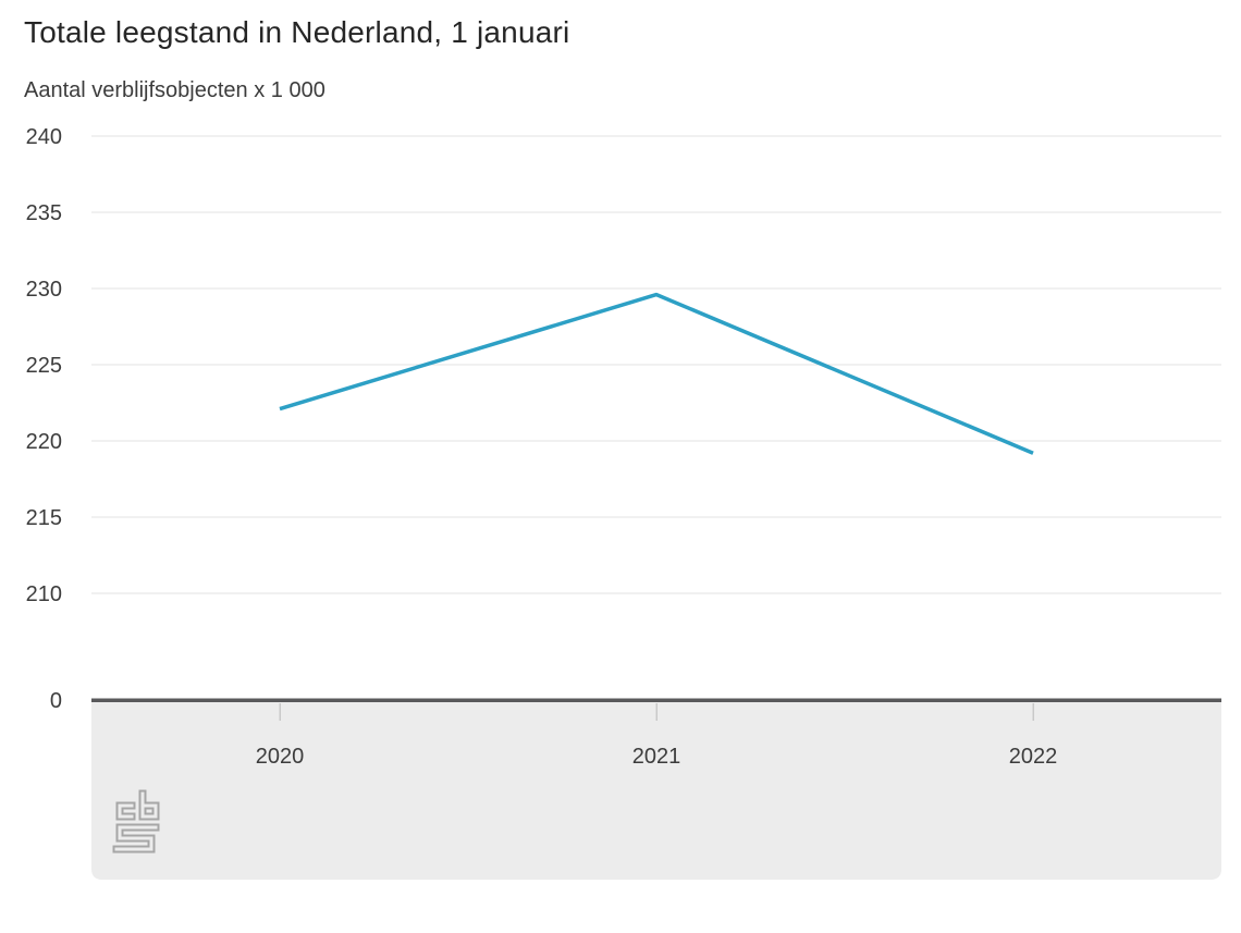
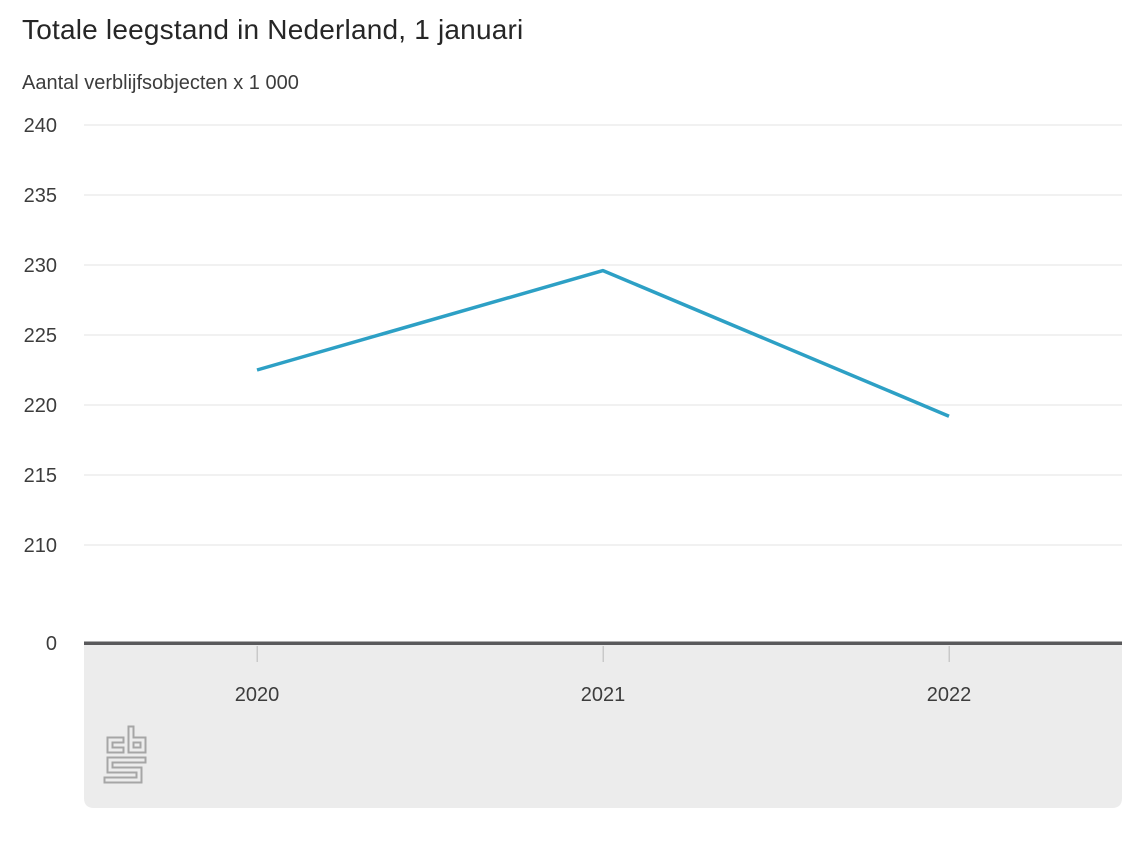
2020: 222.1 -> 222.5
